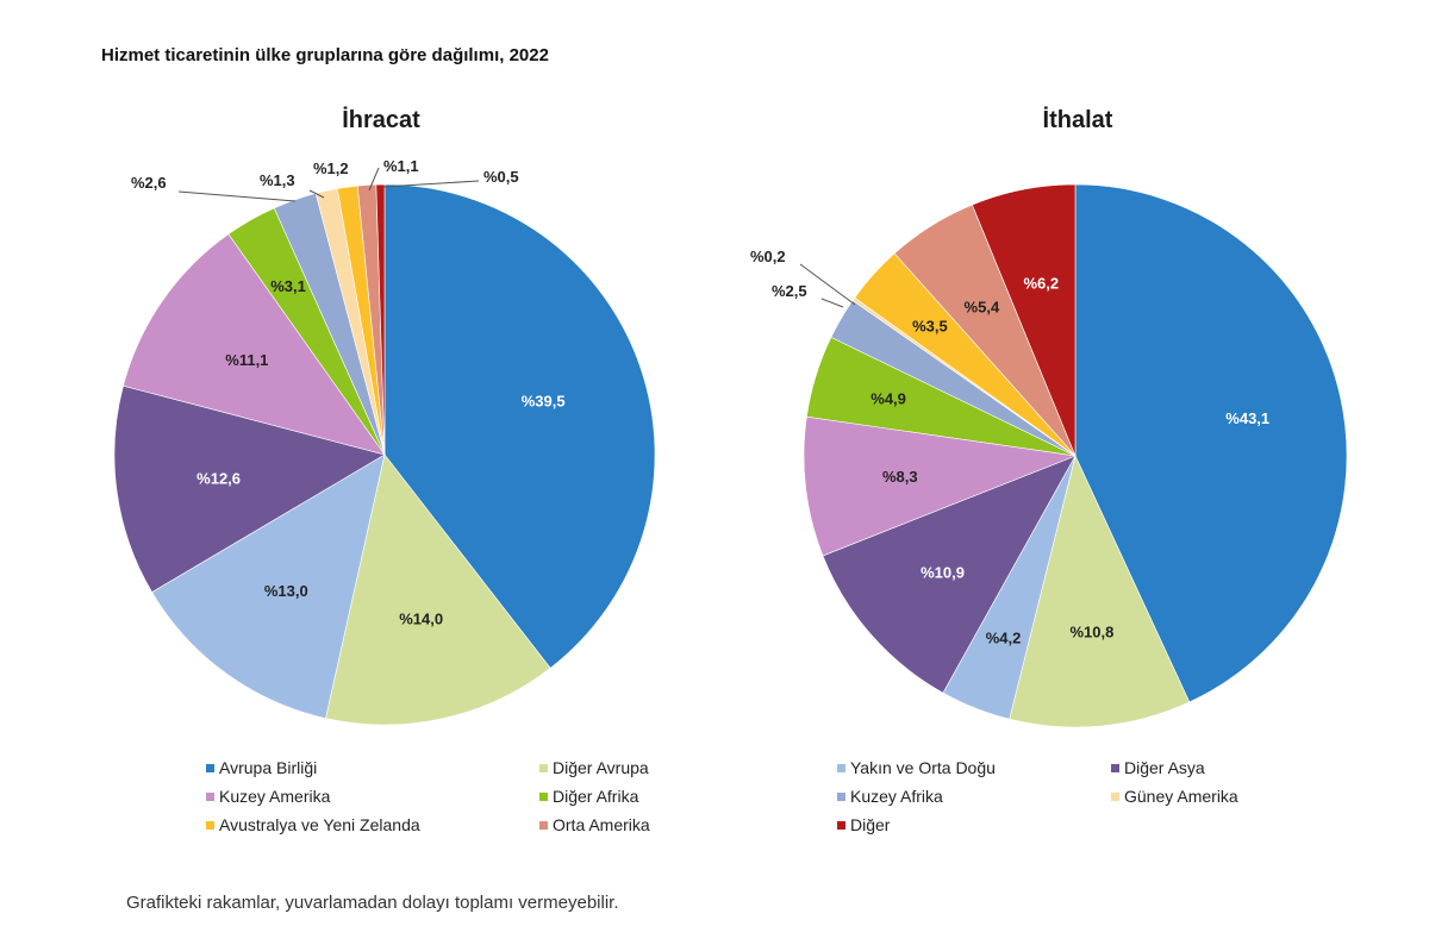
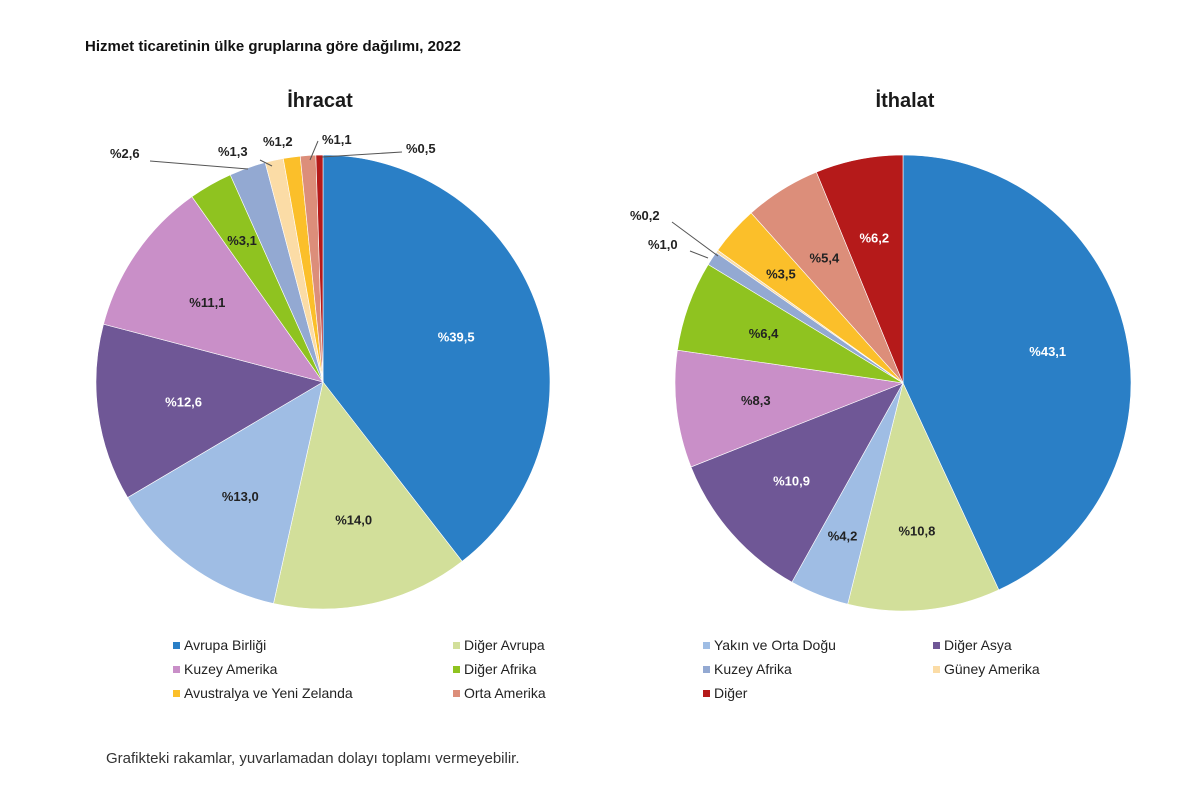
İthalat/Diğer Afrika: 4,9 -> 6,4
İthalat/Kuzey Afrika: 2,5 -> 1,0
